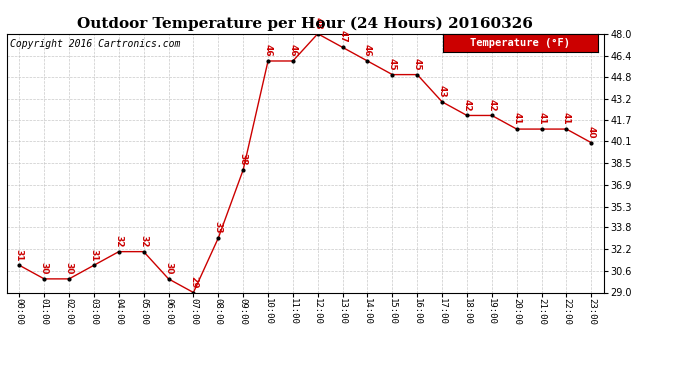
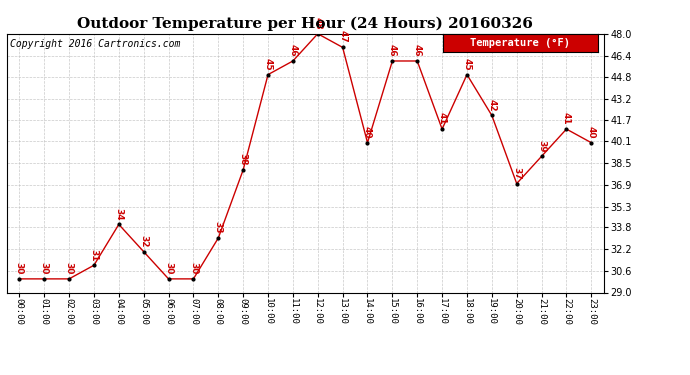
00:00: 31 -> 30
04:00: 32 -> 34
07:00: 29 -> 30
10:00: 46 -> 45
14:00: 46 -> 40
15:00: 45 -> 46
16:00: 45 -> 46
17:00: 43 -> 41
18:00: 42 -> 45
20:00: 41 -> 37
21:00: 41 -> 39
